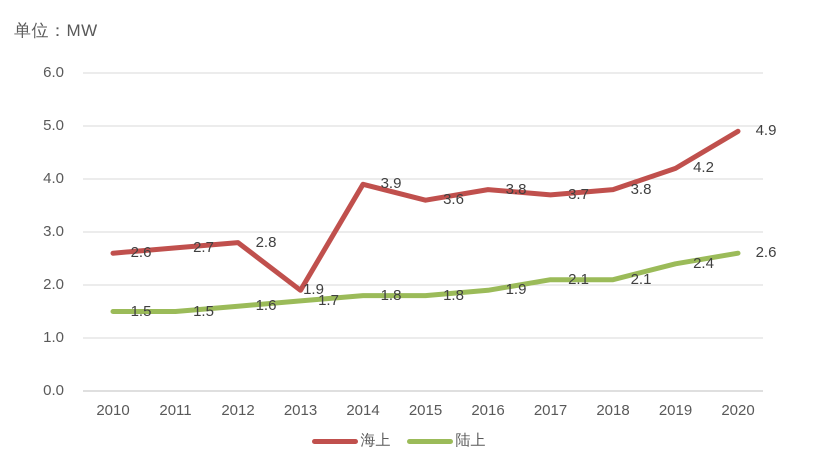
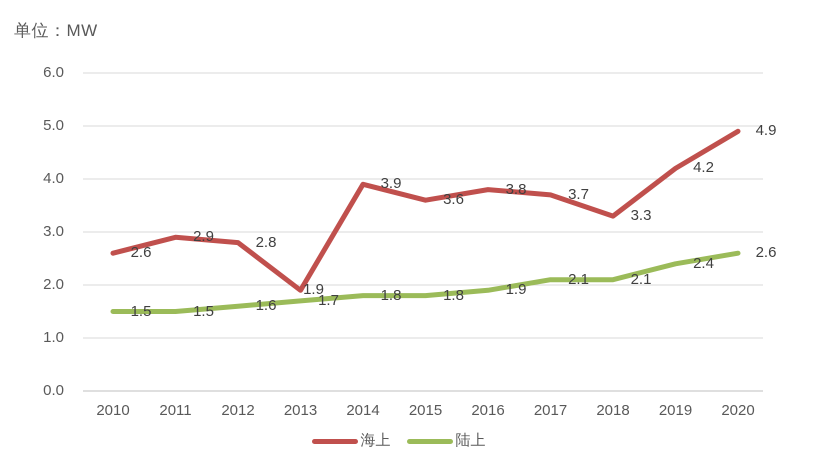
海上/2011: 2.7 -> 2.9
海上/2018: 3.8 -> 3.3
